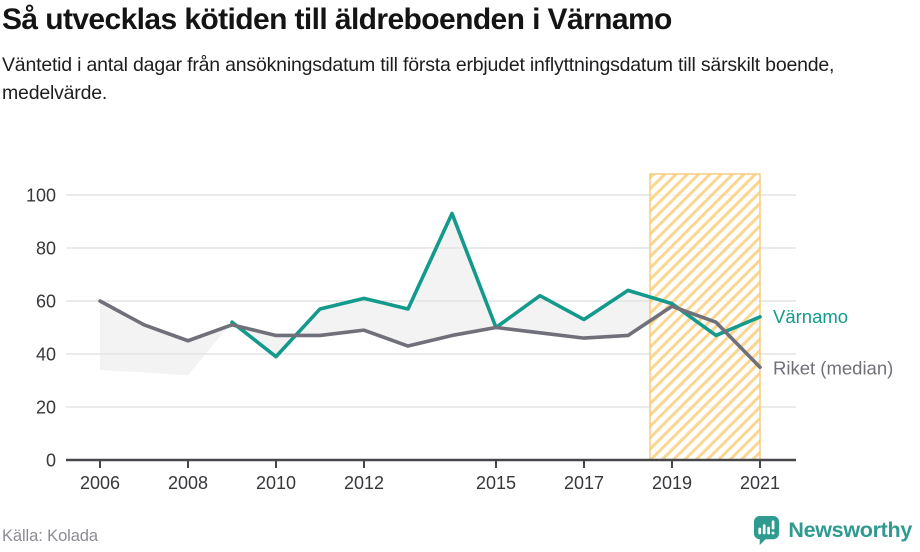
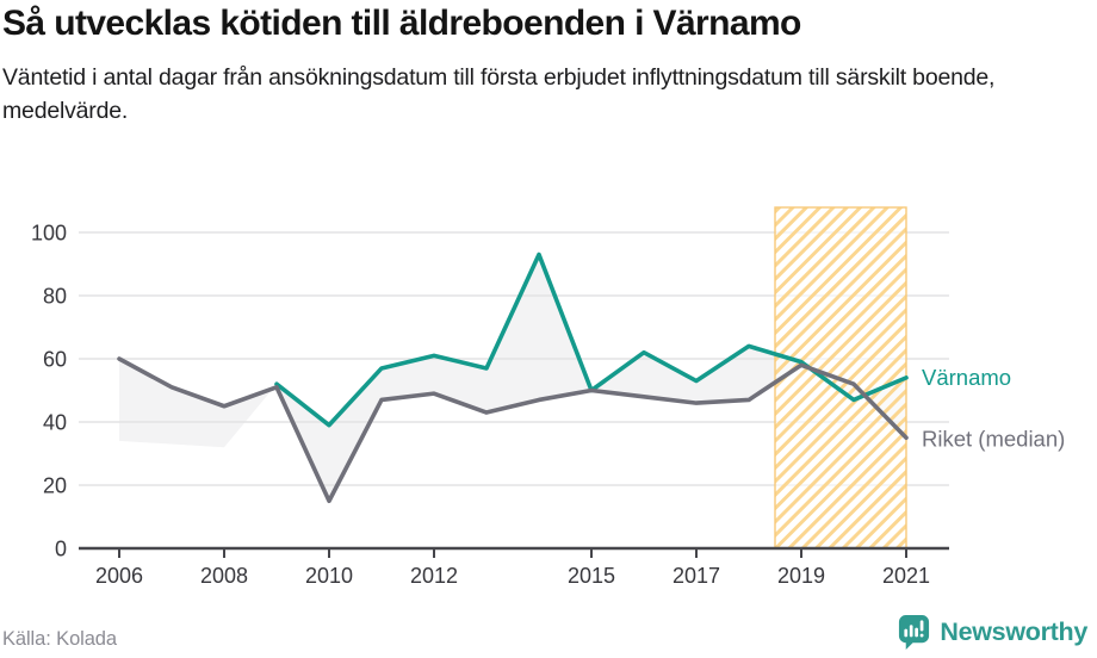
Riket (median)/2010: 47 -> 15
